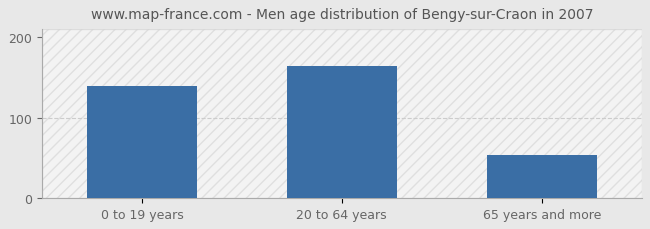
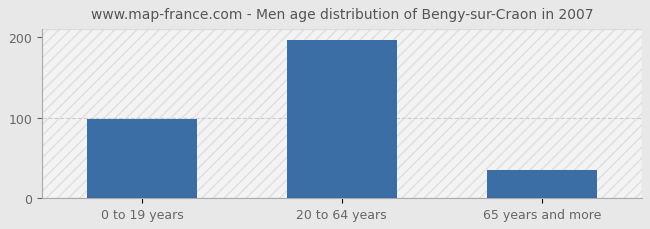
0 to 19 years: 140 -> 98
20 to 64 years: 164 -> 197
65 years and more: 54 -> 35
